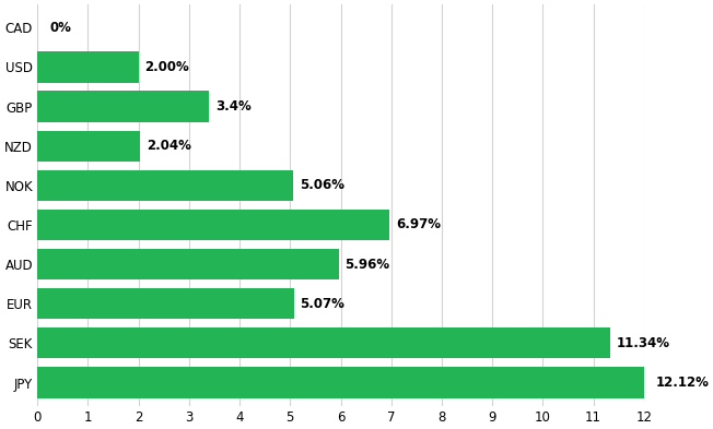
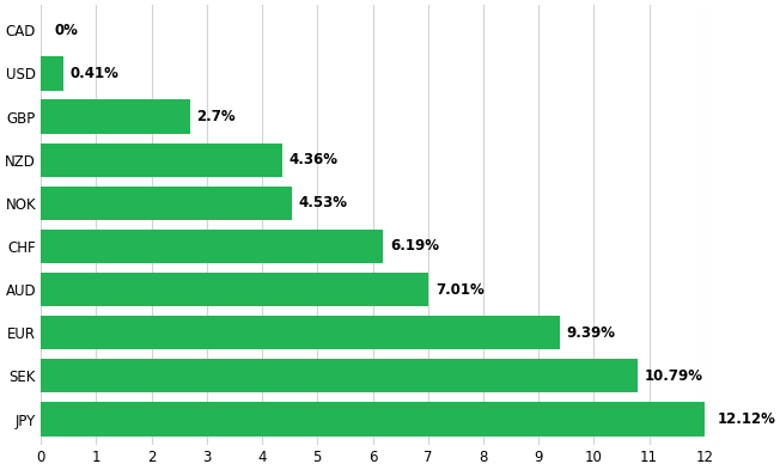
USD: 2.00% -> 0.41%
GBP: 3.4% -> 2.7%
NZD: 2.04% -> 4.36%
NOK: 5.06% -> 4.53%
CHF: 6.97% -> 6.19%
AUD: 5.96% -> 7.01%
EUR: 5.07% -> 9.39%
SEK: 11.34% -> 10.79%
